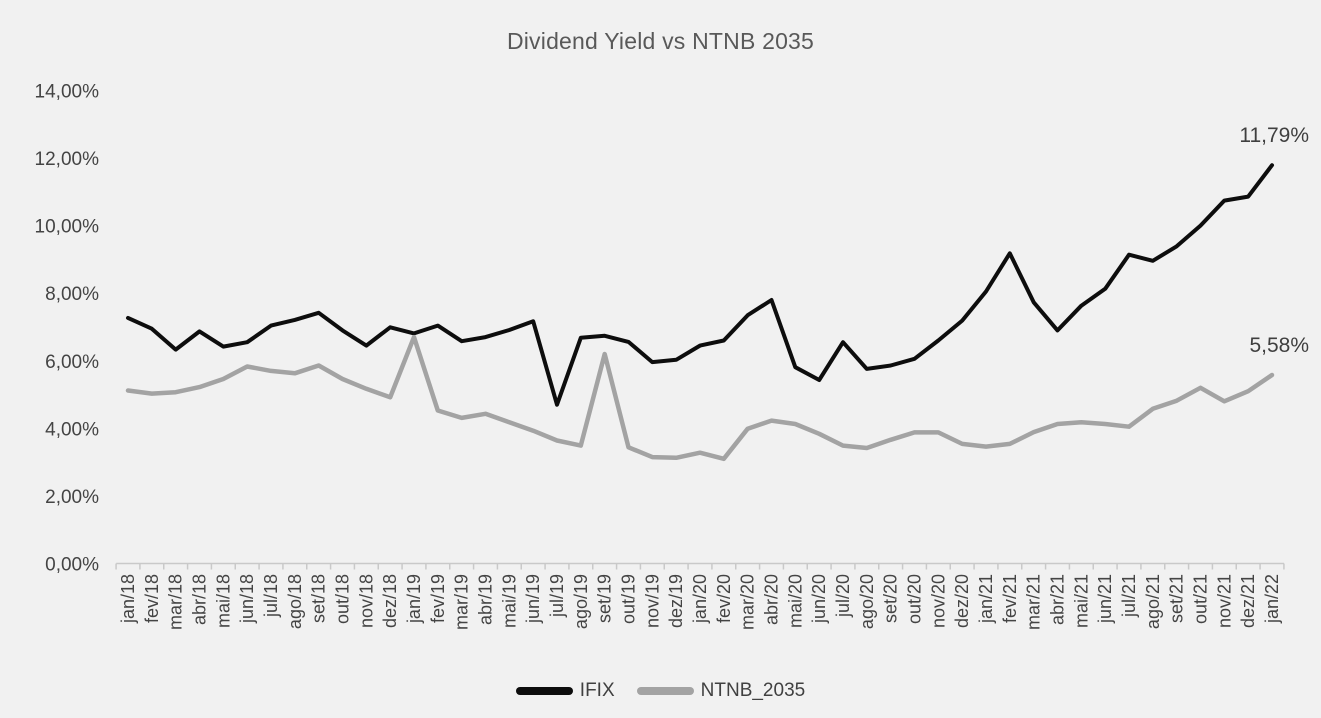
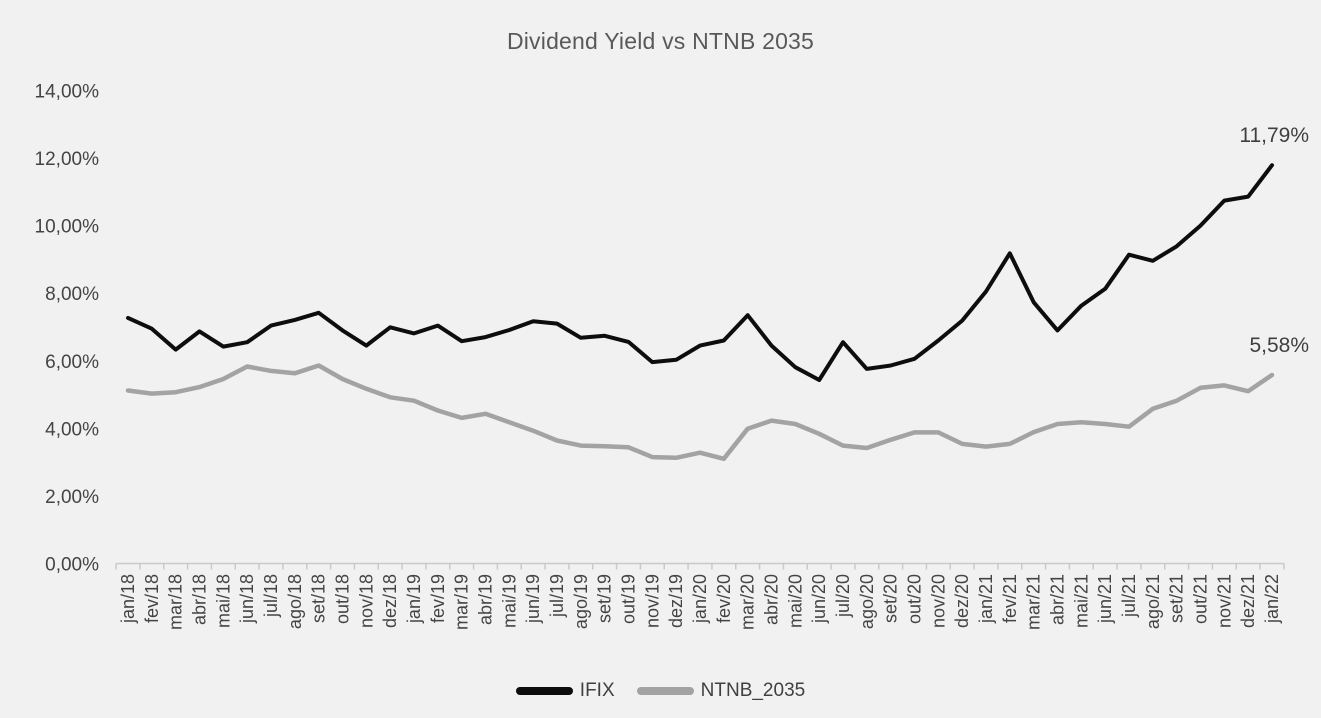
NTNB_2035/jan/19: 6,7% -> 4,8%
IFIX/jul/19: 4,7% -> 7,1%
NTNB_2035/set/19: 6,2% -> 3,5%
IFIX/abr/20: 7,8% -> 6,5%
NTNB_2035/nov/21: 4,8% -> 5,3%
